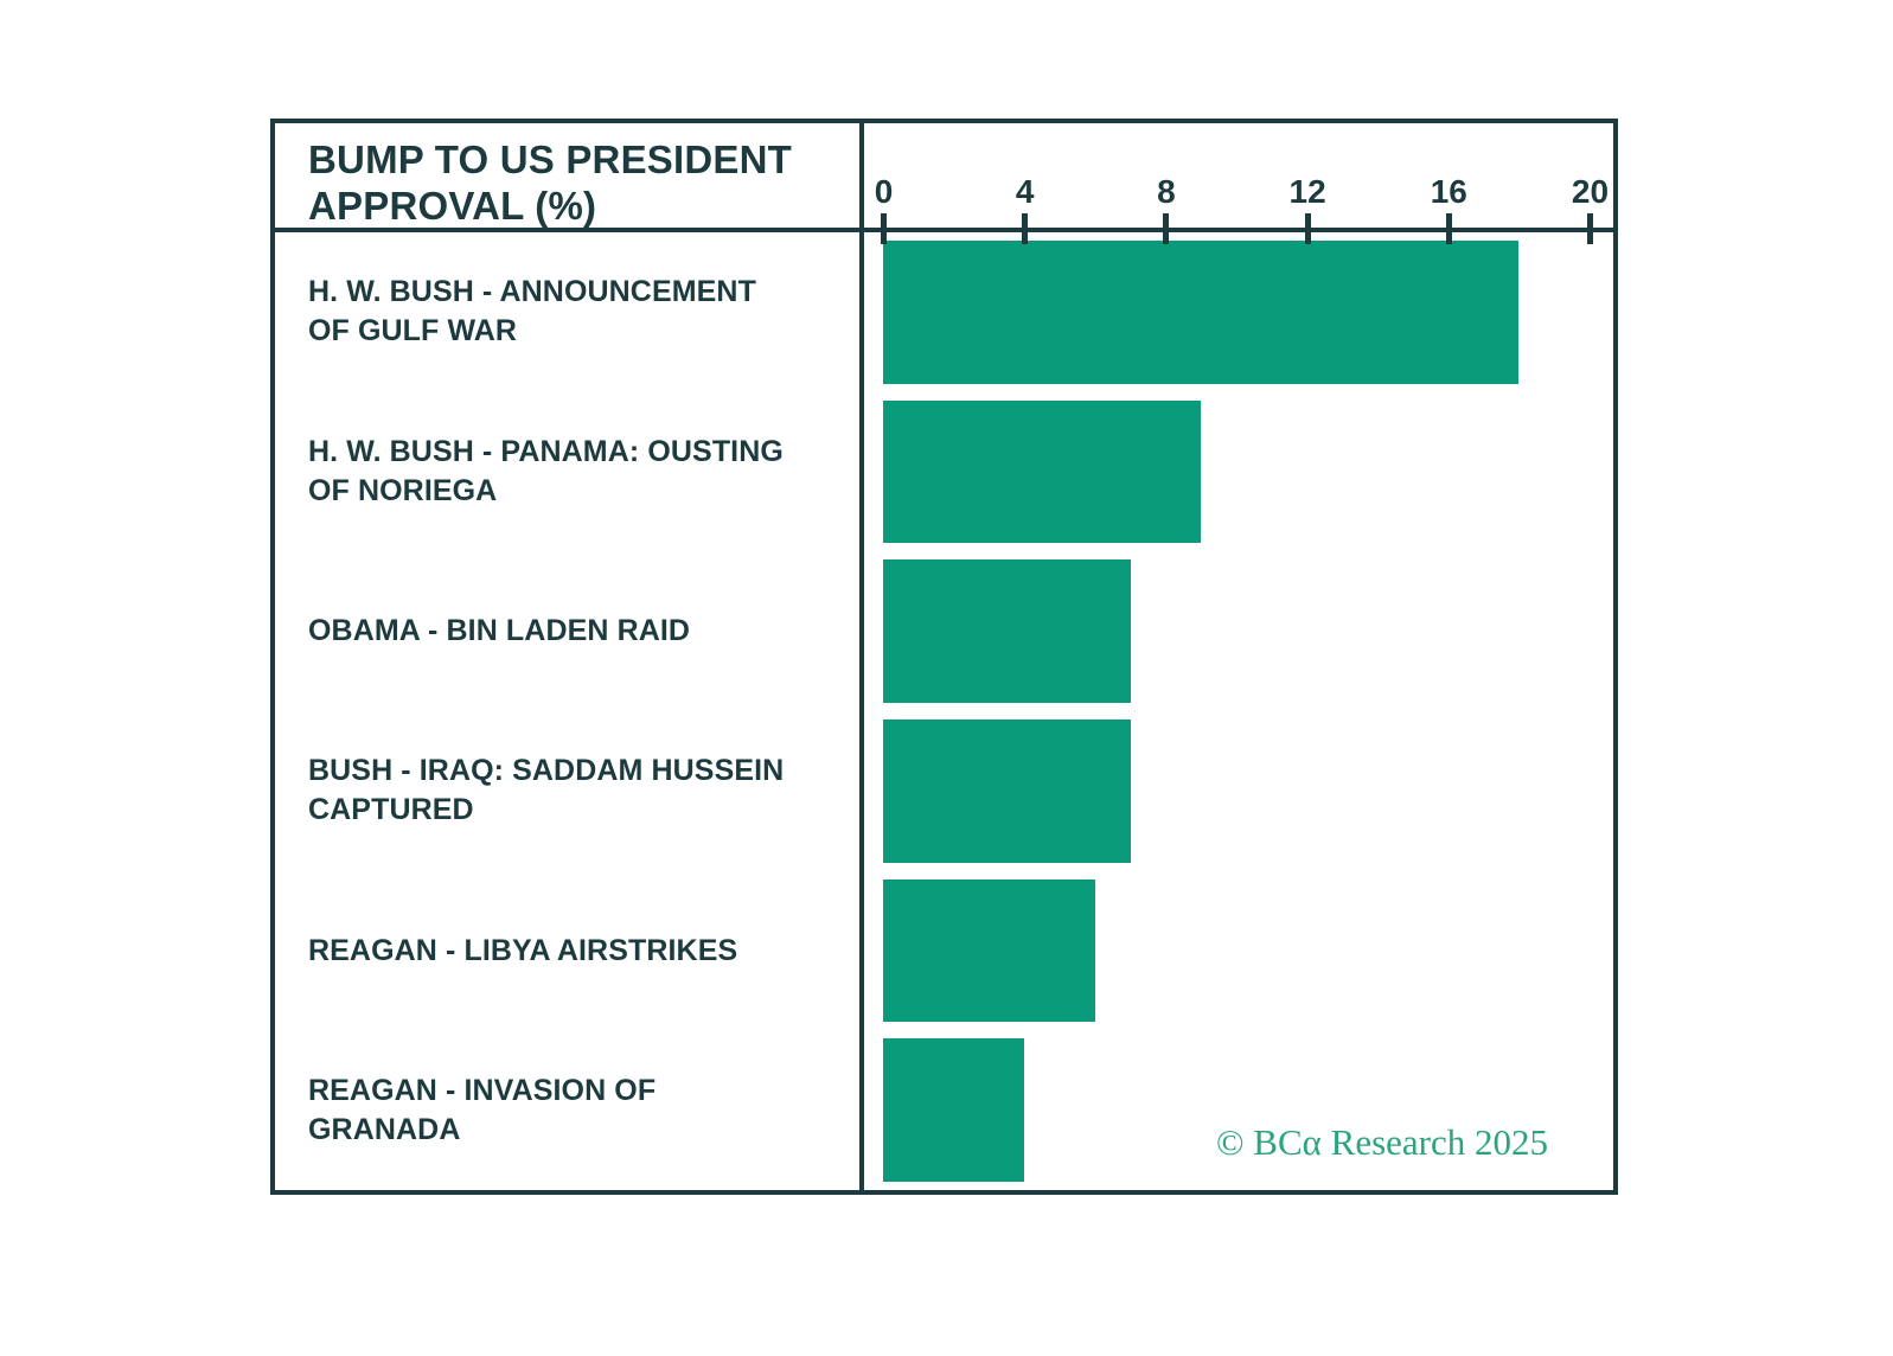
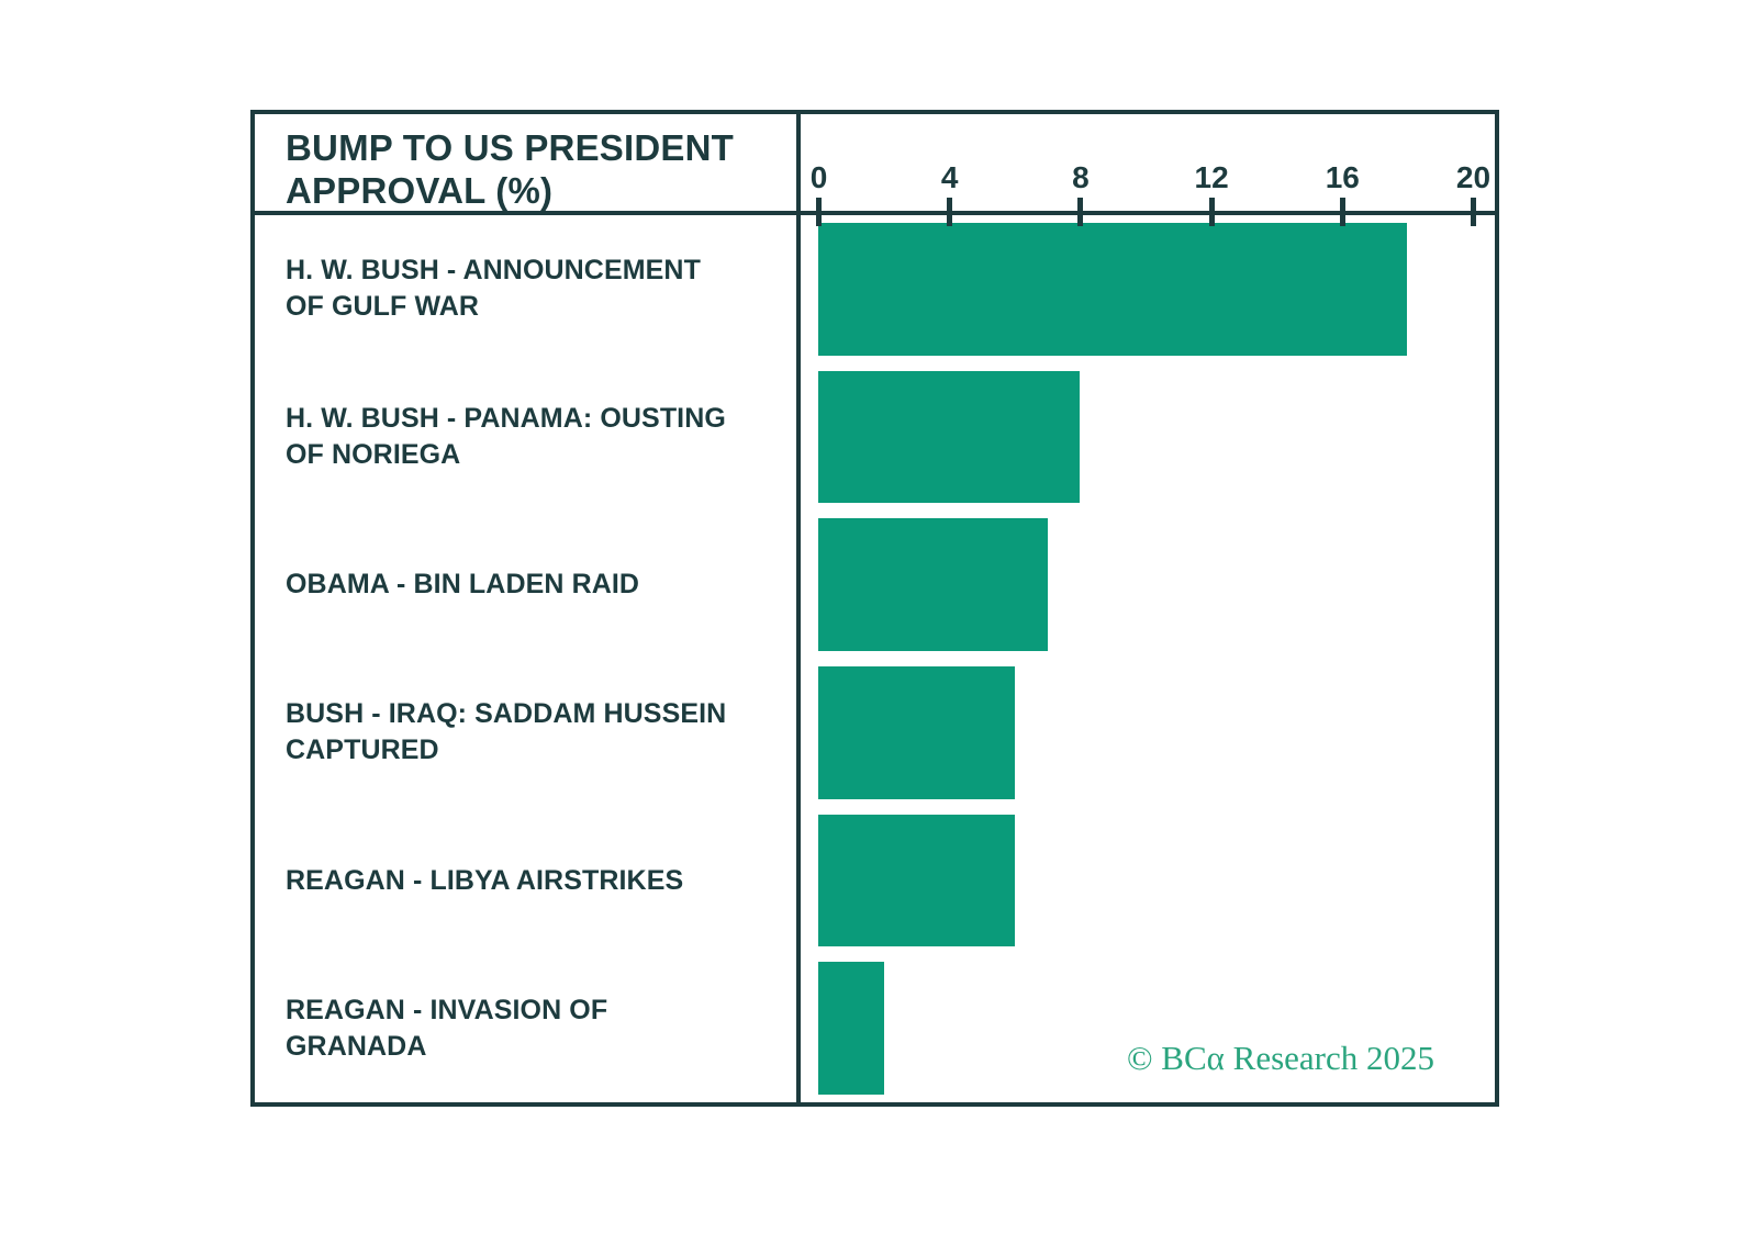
H. W. BUSH - PANAMA: OUSTING OF NORIEGA: 9 -> 8
BUSH - IRAQ: SADDAM HUSSEIN CAPTURED: 7 -> 6
REAGAN - INVASION OF GRANADA: 4 -> 2
